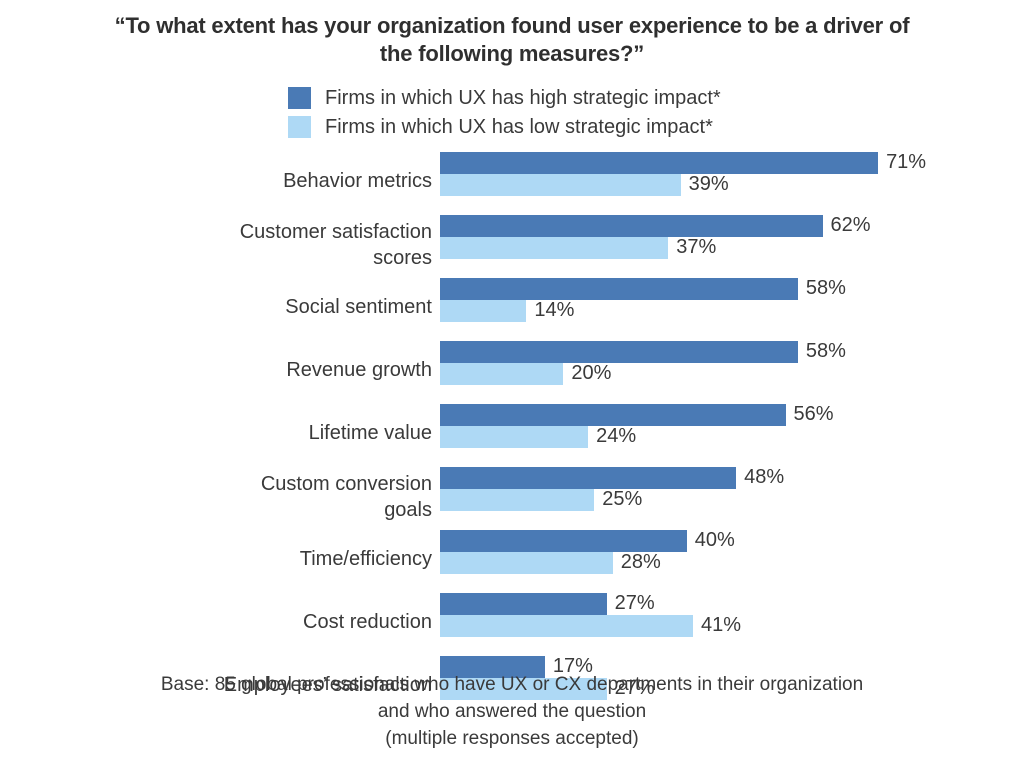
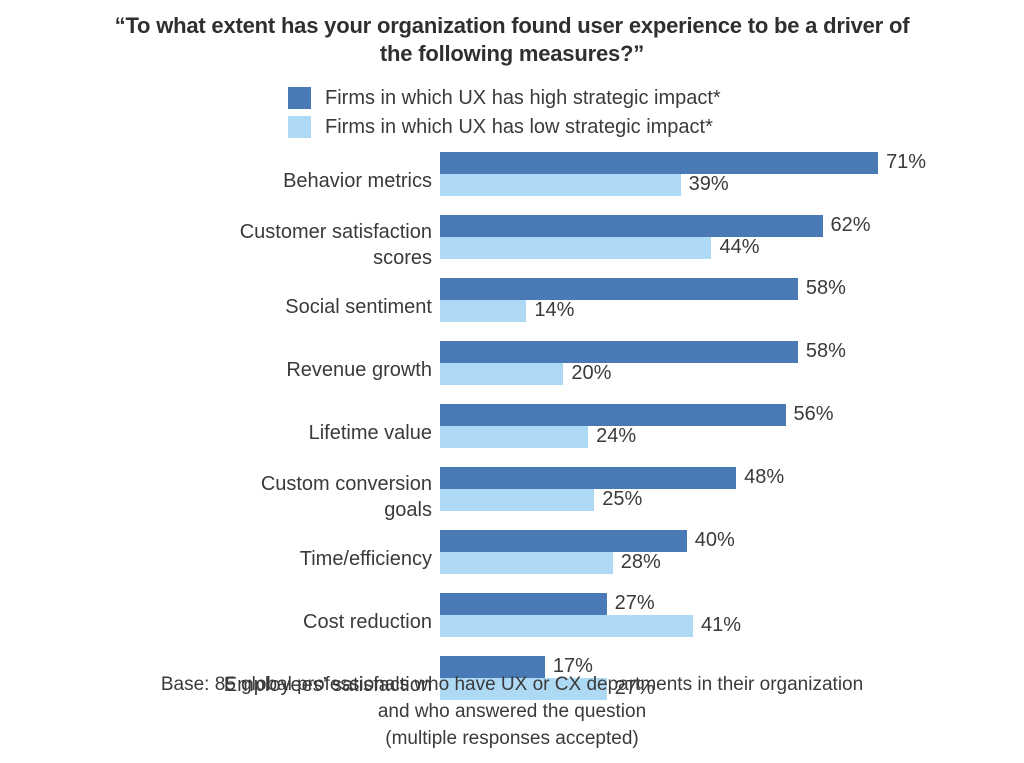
Firms in which UX has low strategic impact*/Customer satisfaction scores: 37% -> 44%
